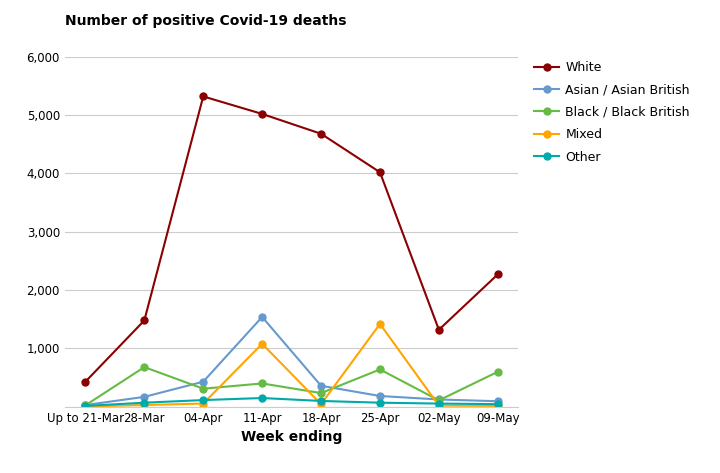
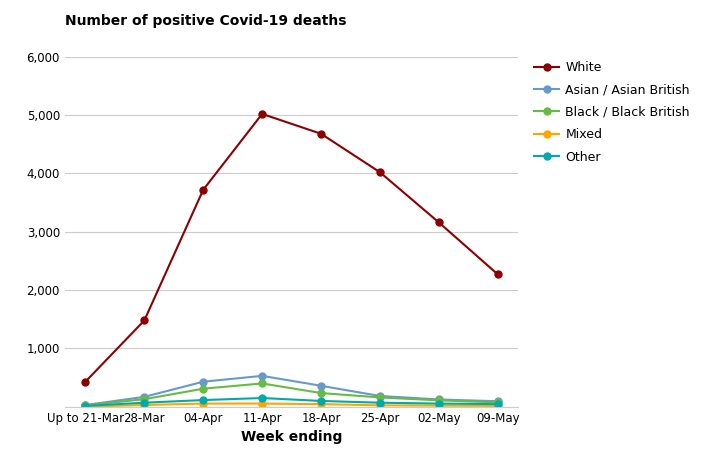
Black / Black British/28-Mar: 680 -> 130
White/04-Apr: 5,320 -> 3,720
Asian / Asian British/11-Apr: 1,540 -> 530
Mixed/11-Apr: 1,080 -> 60
Black / Black British/25-Apr: 640 -> 160
Mixed/25-Apr: 1,420 -> 20
White/02-May: 1,320 -> 3,160
Black / Black British/09-May: 600 -> 80
